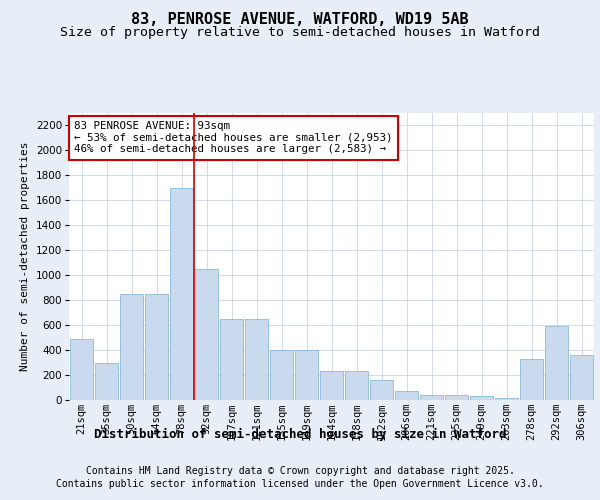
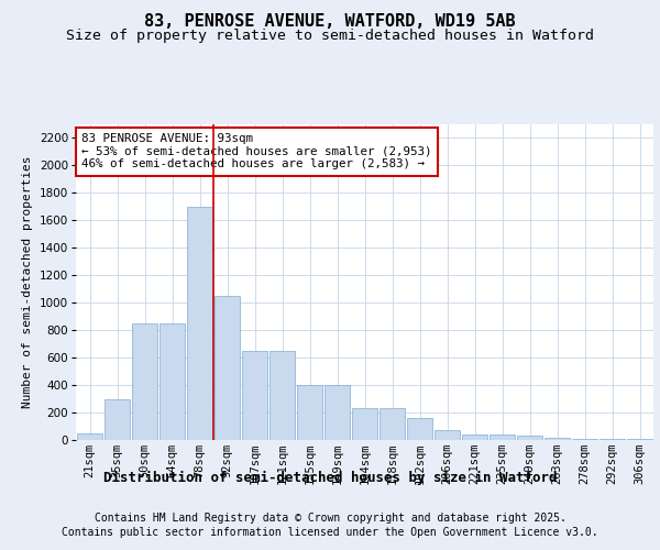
21sqm: 490 -> 50
278sqm: 330 -> 10
292sqm: 590 -> 0
306sqm: 360 -> 0
